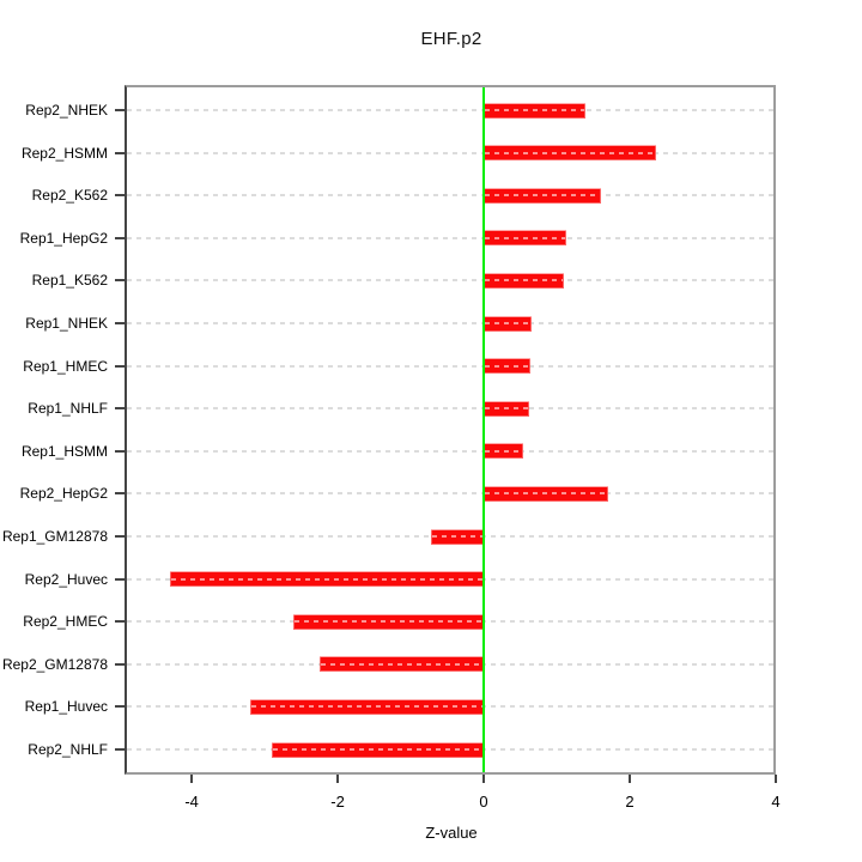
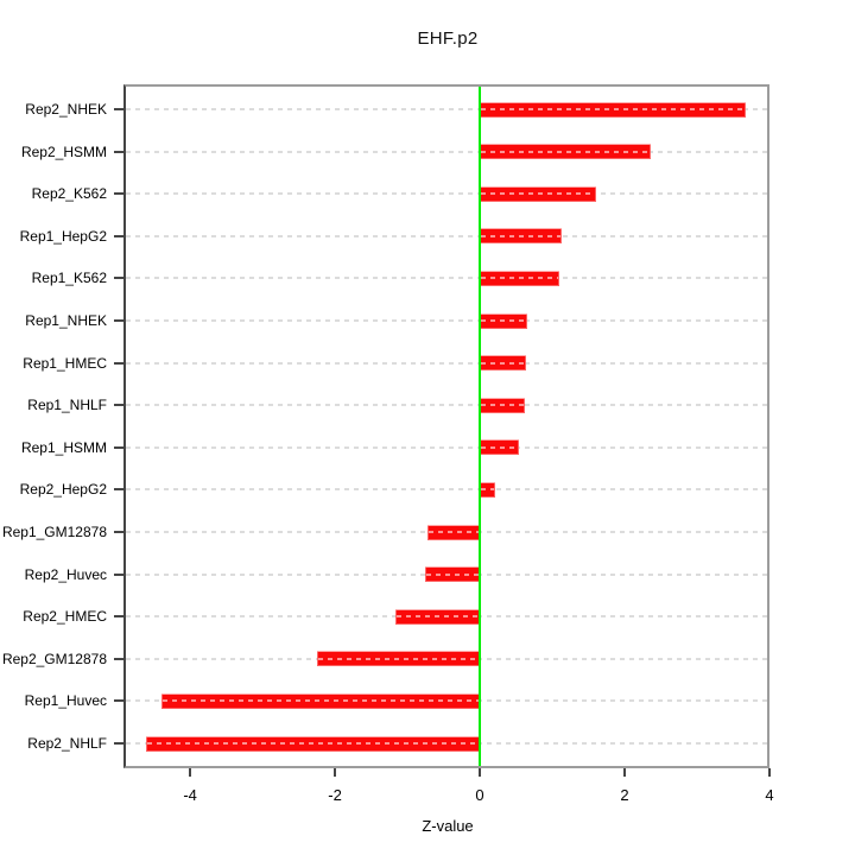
Rep2_NHEK: 1.4 -> 3.7
Rep2_HepG2: 1.7 -> 0.2
Rep2_Huvec: -4.3 -> -0.8
Rep2_HMEC: -2.6 -> -1.2
Rep1_Huvec: -3.2 -> -4.4
Rep2_NHLF: -2.9 -> -4.6
